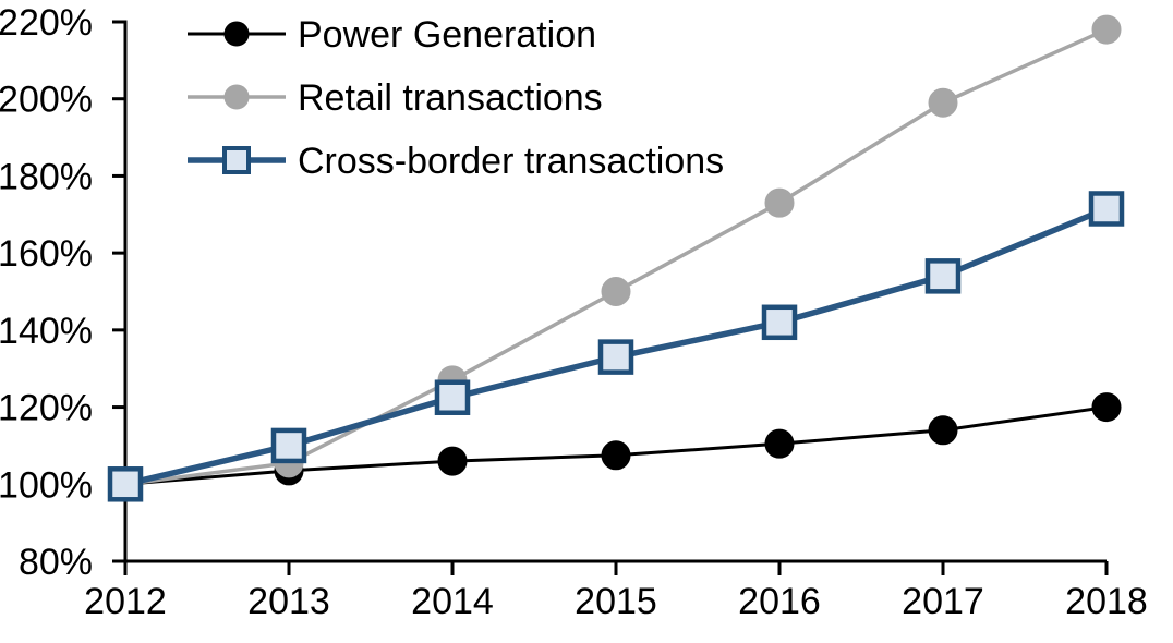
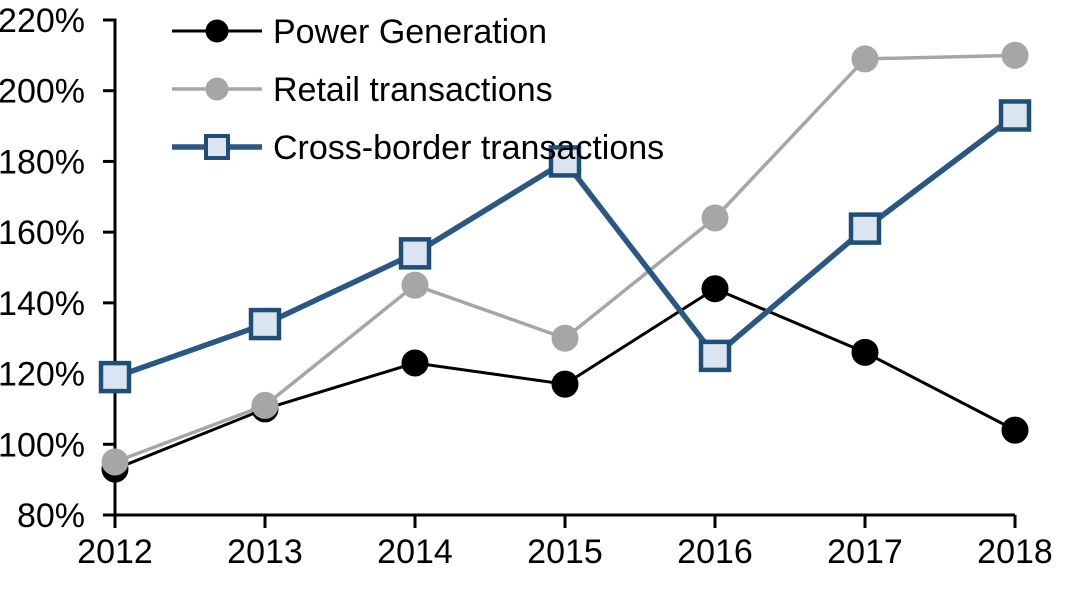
Power Generation/2012: 100% -> 93%
Retail transactions/2012: 100% -> 95%
Cross-border transactions/2012: 100% -> 119%
Power Generation/2013: 104% -> 110%
Retail transactions/2013: 106% -> 111%
Cross-border transactions/2013: 110% -> 134%
Power Generation/2014: 106% -> 123%
Retail transactions/2014: 127% -> 145%
Cross-border transactions/2014: 122% -> 154%
Power Generation/2015: 108% -> 117%
Retail transactions/2015: 150% -> 130%
Cross-border transactions/2015: 133% -> 180%
Power Generation/2016: 110% -> 144%
Retail transactions/2016: 173% -> 164%
Cross-border transactions/2016: 142% -> 125%
Power Generation/2017: 114% -> 126%
Retail transactions/2017: 199% -> 209%
Cross-border transactions/2017: 154% -> 161%
Power Generation/2018: 120% -> 104%
Retail transactions/2018: 218% -> 210%
Cross-border transactions/2018: 172% -> 193%
